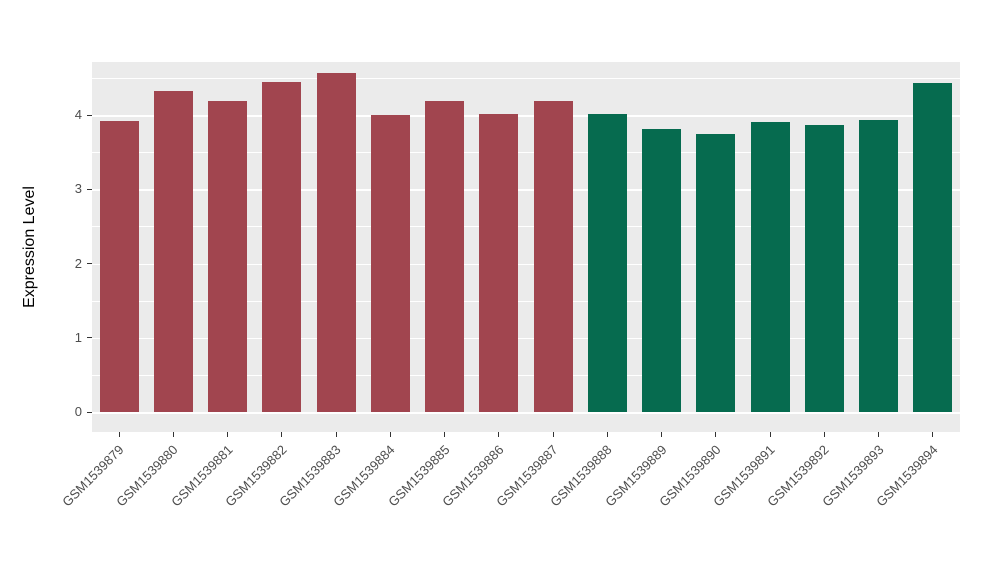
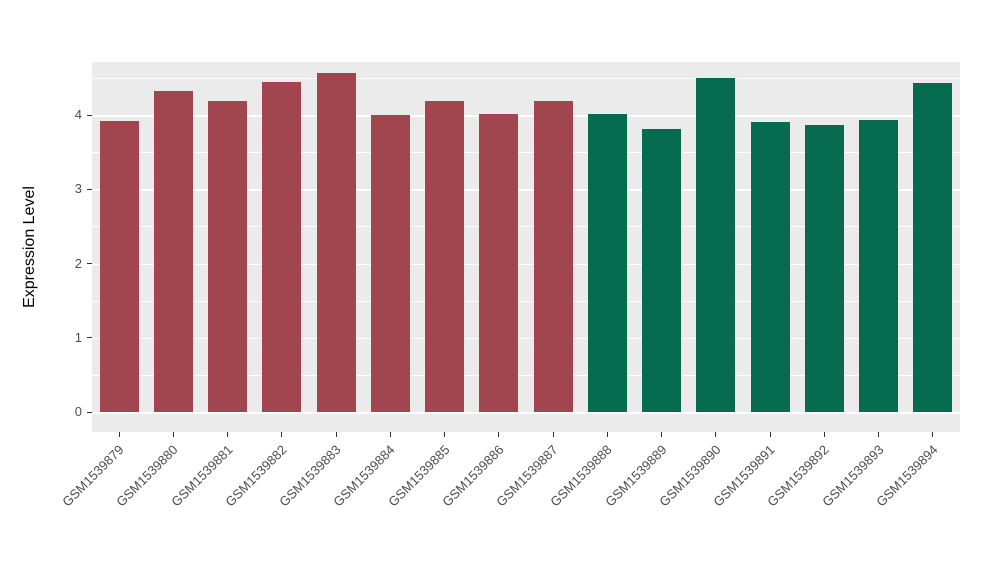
GSM1539890: 3.7 -> 4.5
